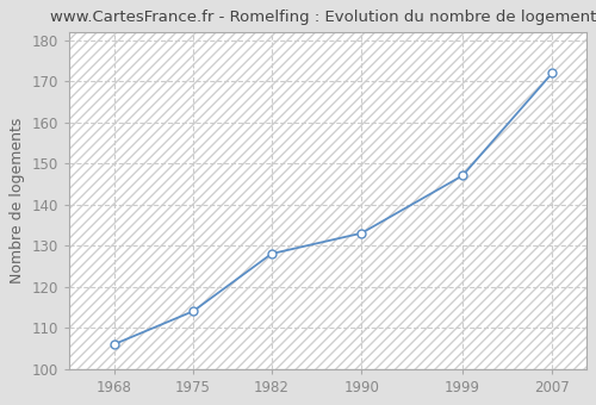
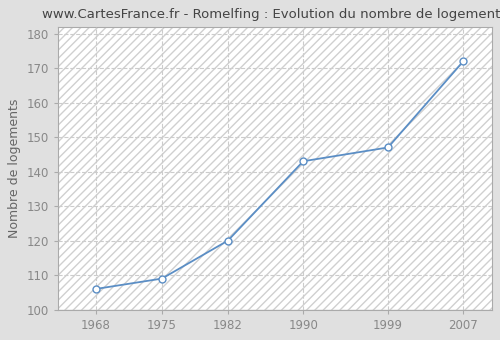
1975: 114 -> 109
1982: 128 -> 120
1990: 133 -> 143
